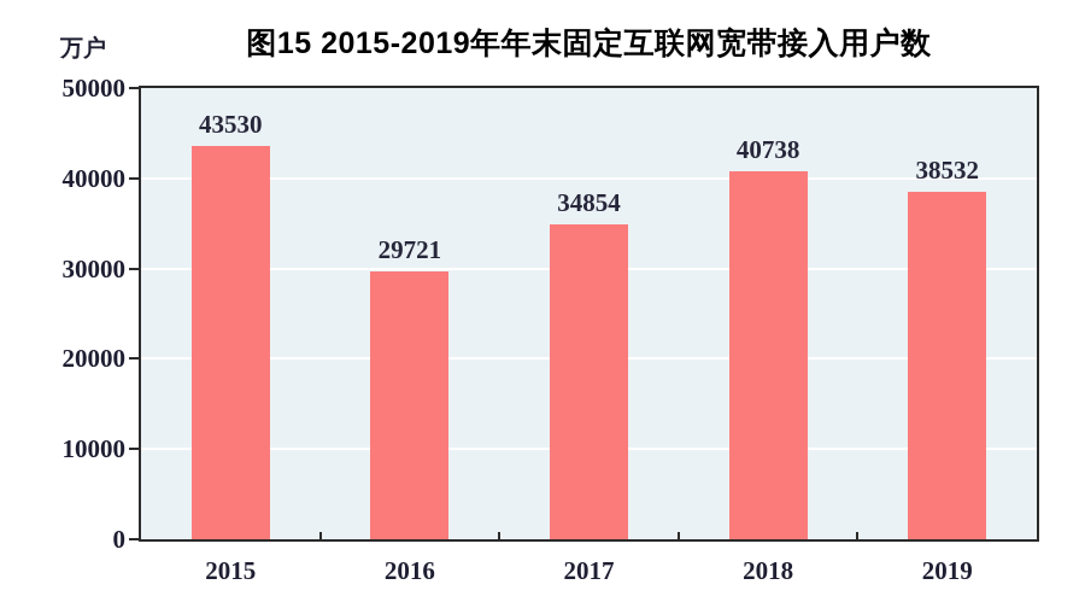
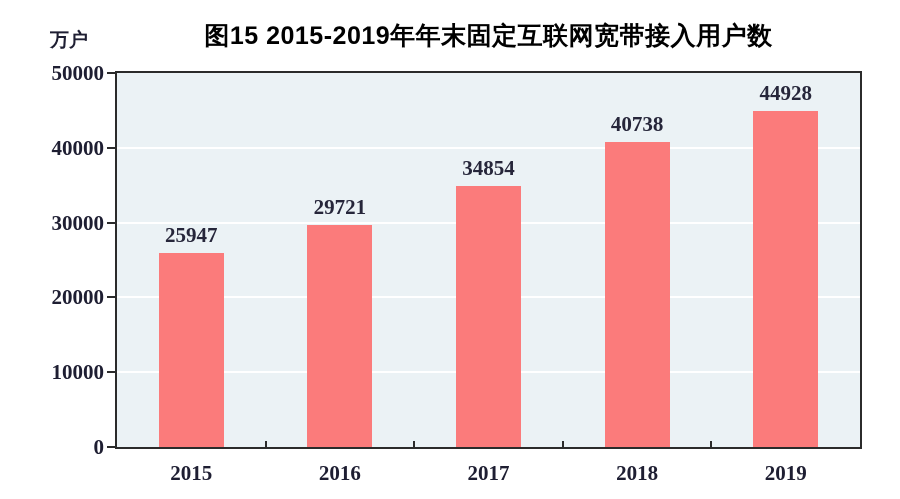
2015: 43530 -> 25947
2019: 38532 -> 44928
